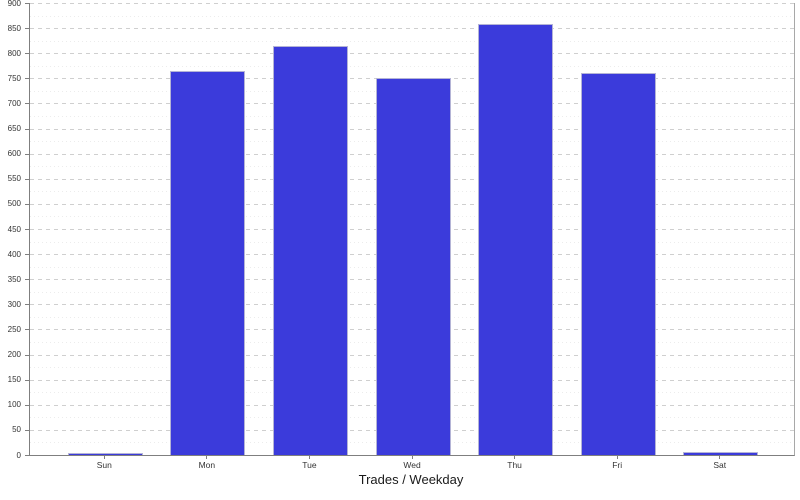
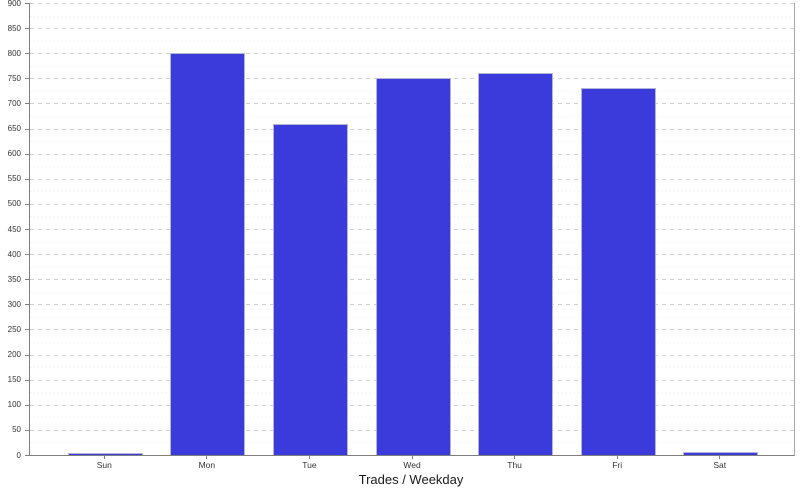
Mon: 760 -> 800
Tue: 820 -> 660
Thu: 860 -> 760
Fri: 760 -> 730
